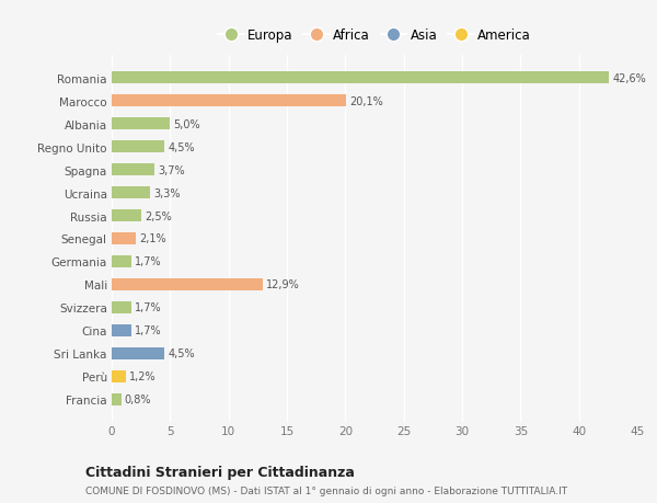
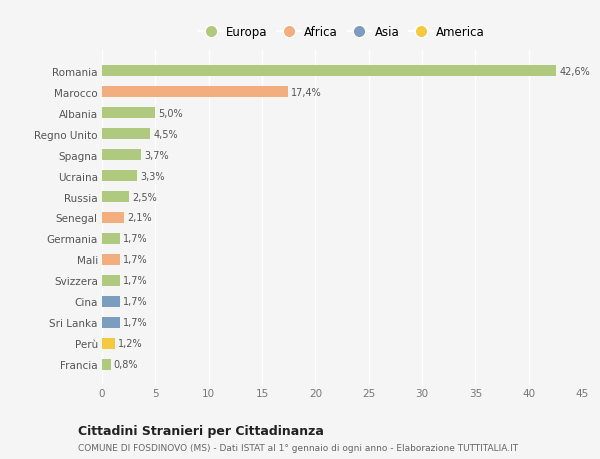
Marocco: 20,1% -> 17,4%
Mali: 12,9% -> 1,7%
Sri Lanka: 4,5% -> 1,7%
